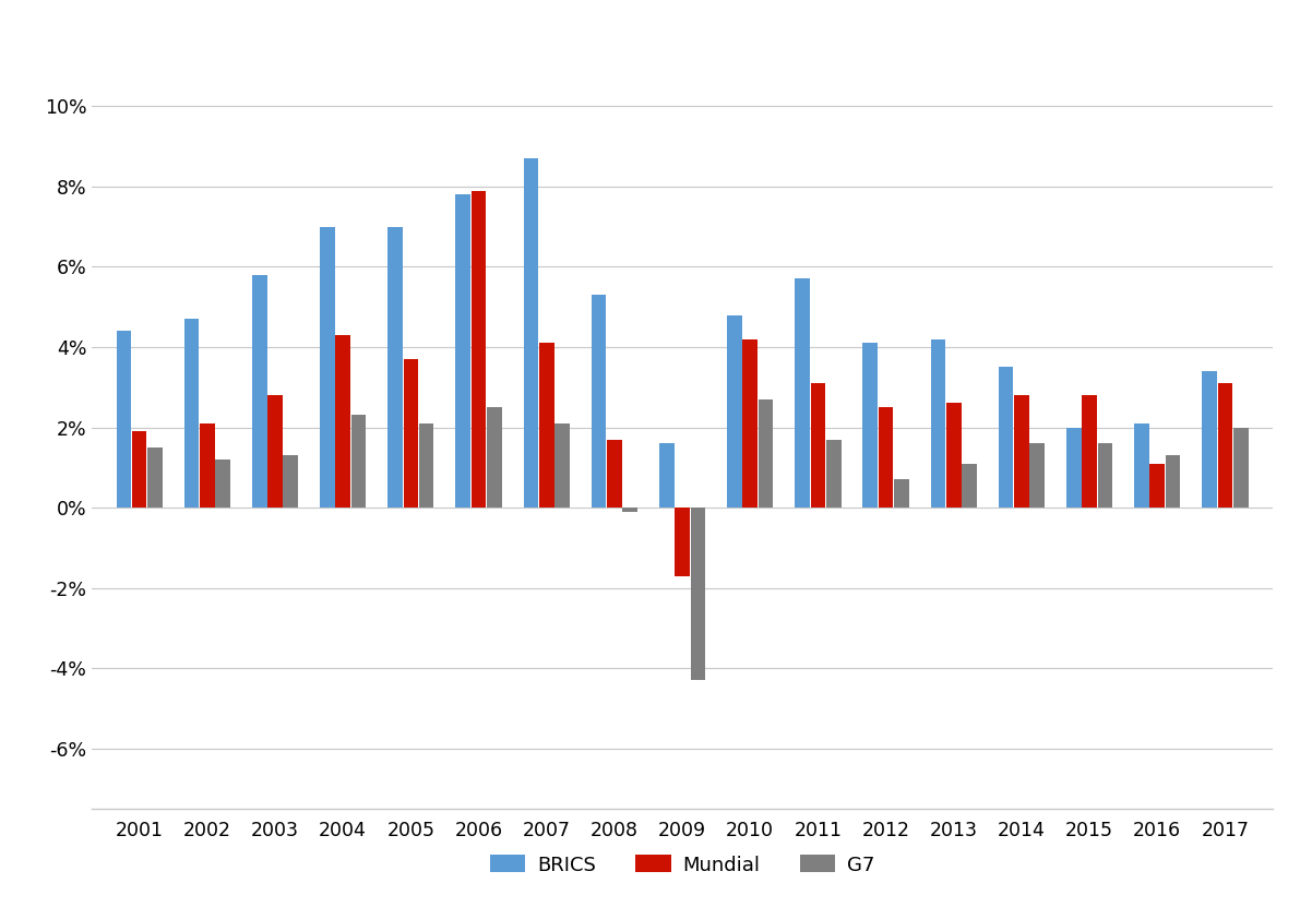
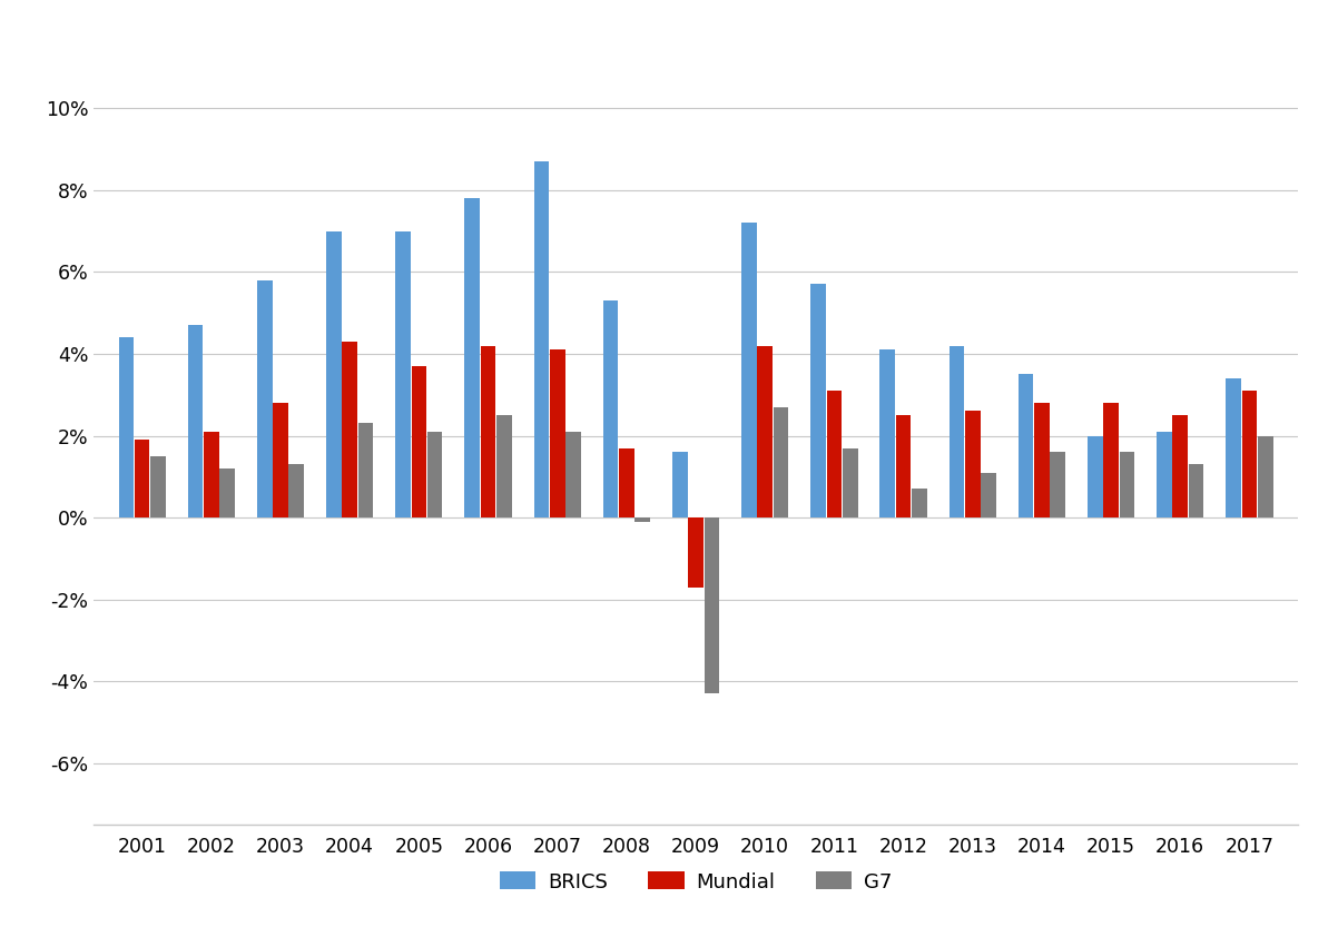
Mundial/2006: 7.9% -> 4.2%
BRICS/2010: 4.8% -> 7.2%
Mundial/2016: 1.1% -> 2.5%
